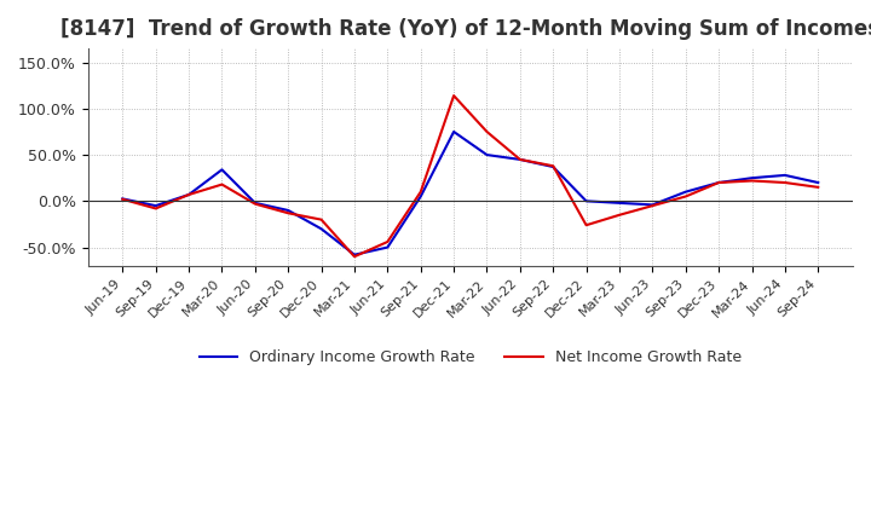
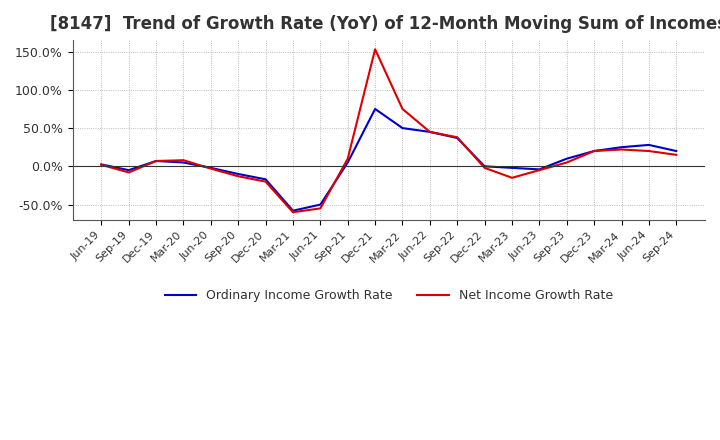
Ordinary Income Growth Rate/Mar-20: 34% -> 5%
Net Income Growth Rate/Mar-20: 18% -> 8%
Ordinary Income Growth Rate/Dec-20: -30% -> -17%
Net Income Growth Rate/Jun-21: -44% -> -55%
Net Income Growth Rate/Dec-21: 114% -> 153%
Net Income Growth Rate/Dec-22: -26% -> -2%
